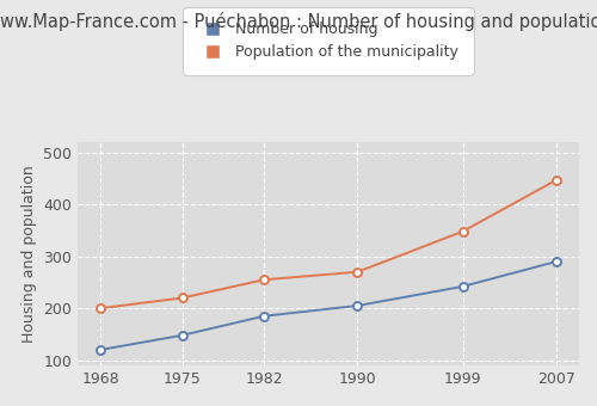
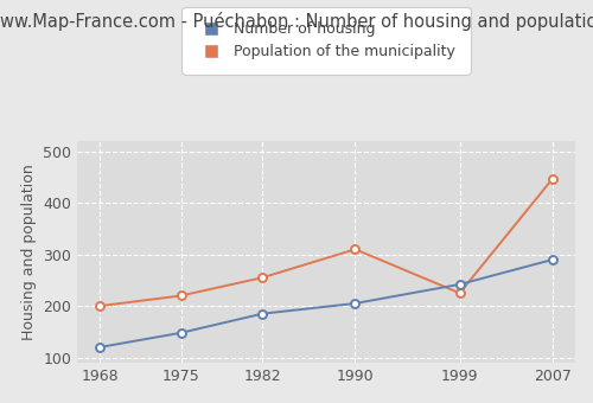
Population of the municipality/1990: 270 -> 310
Population of the municipality/1999: 348 -> 225
